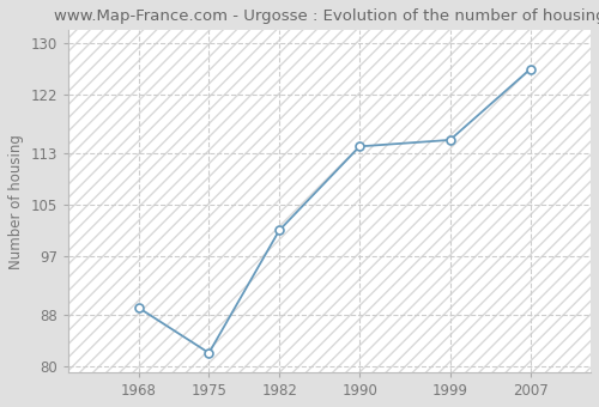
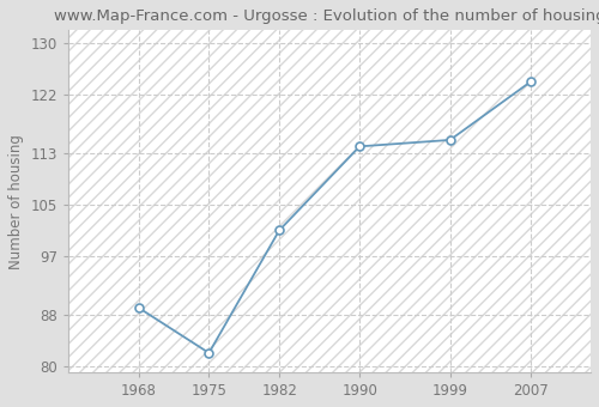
2007: 126 -> 124
